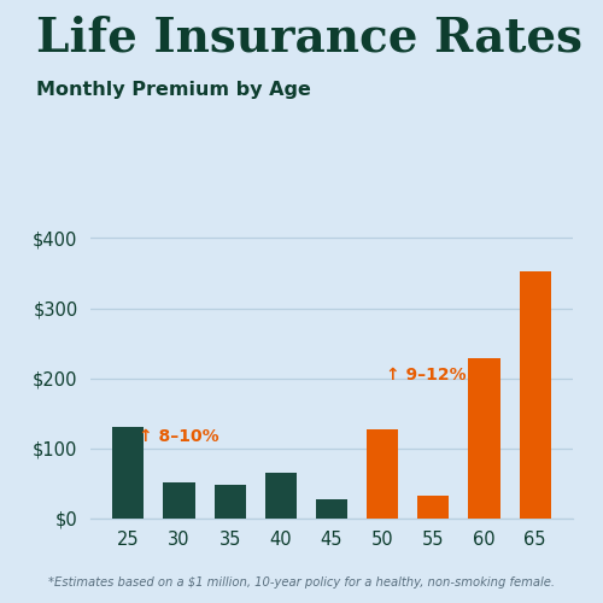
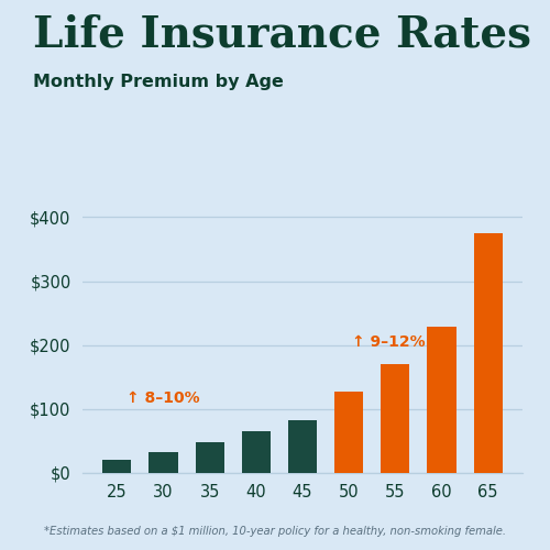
25: $130 -> $20
30: $52 -> $33
45: $28 -> $82
55: $32 -> $170
65: $352 -> $375
